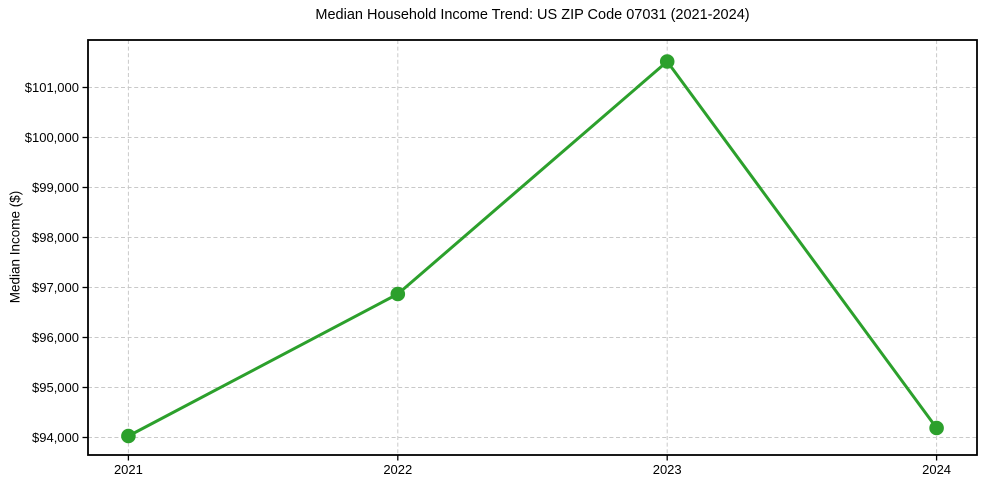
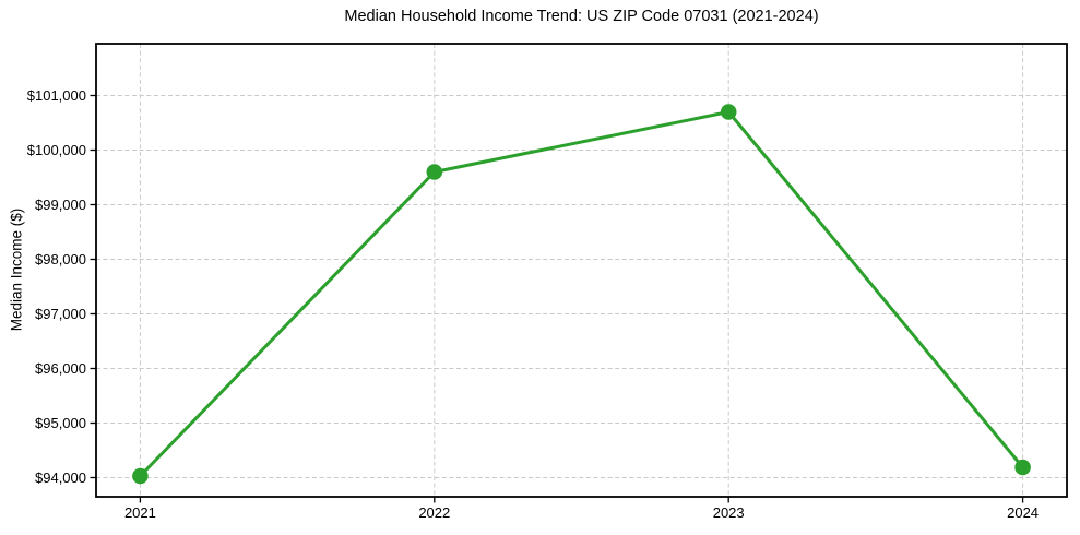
2022: $96900 -> $99600
2023: $101500 -> $100700
